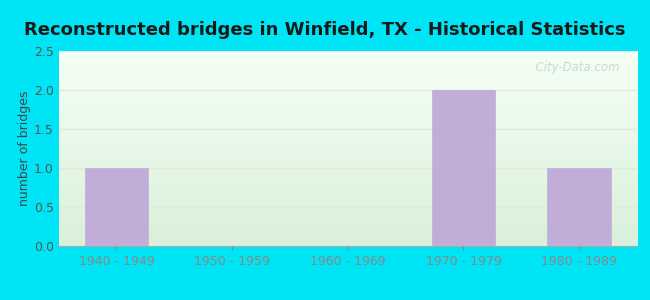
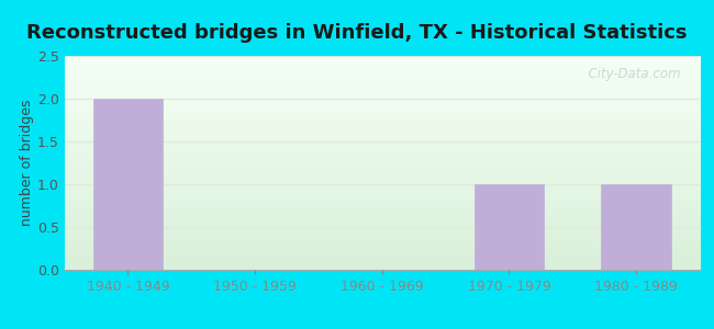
1940 - 1949: 1 -> 2
1970 - 1979: 2 -> 1
